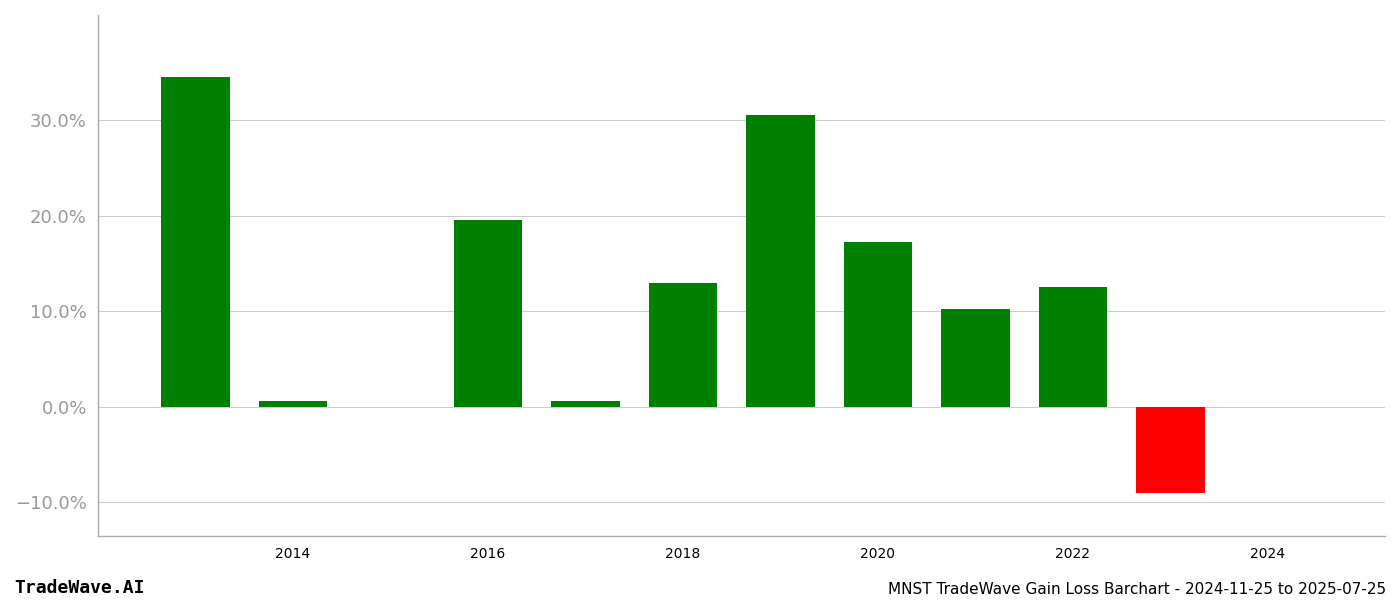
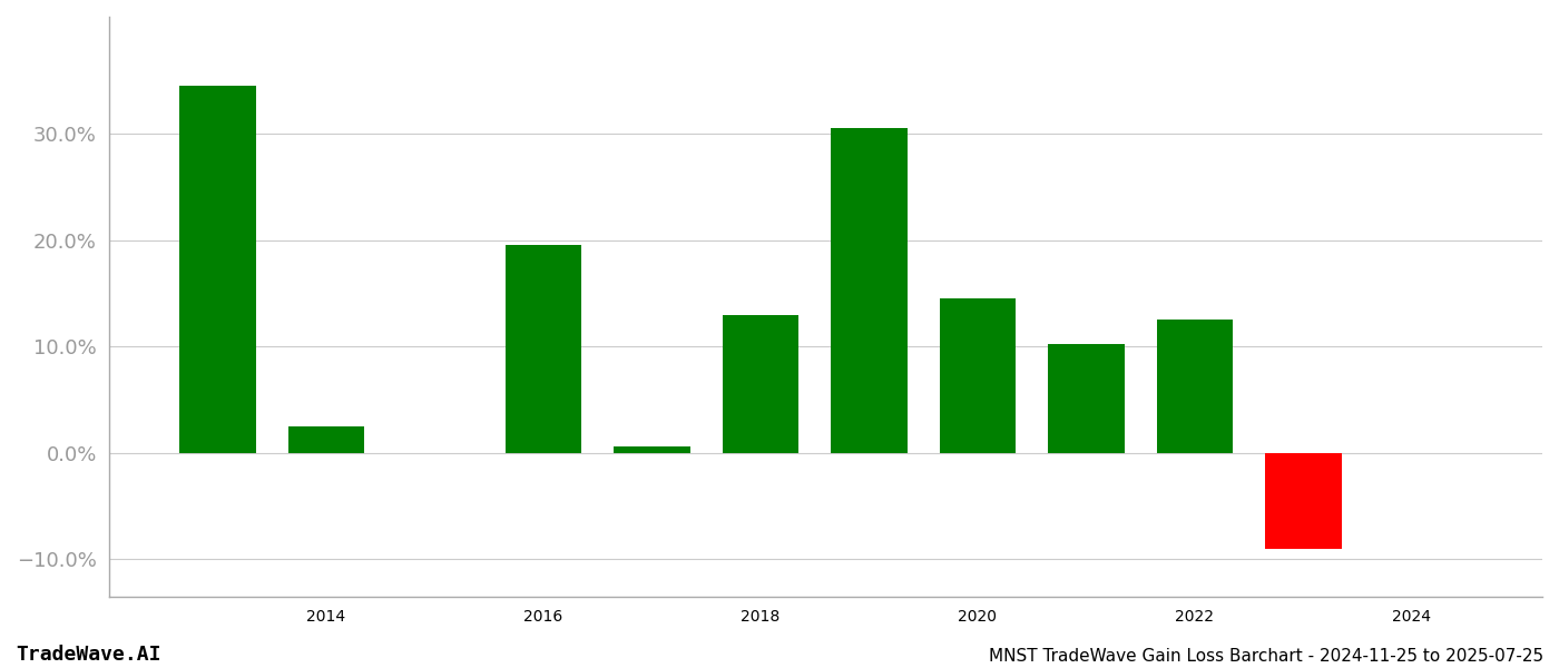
2014: 0.6% -> 2.5%
2020: 17.2% -> 14.5%
